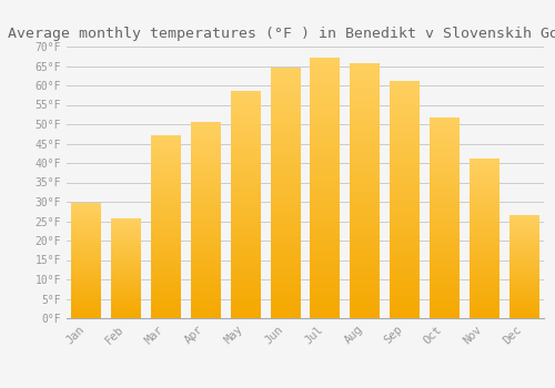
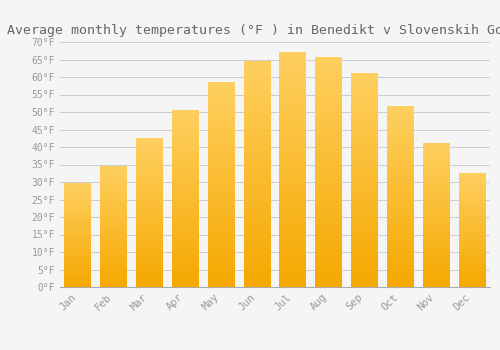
Feb: 25.5°F -> 34.5°F
Mar: 47.0°F -> 42.5°F
Dec: 26.5°F -> 32.5°F
